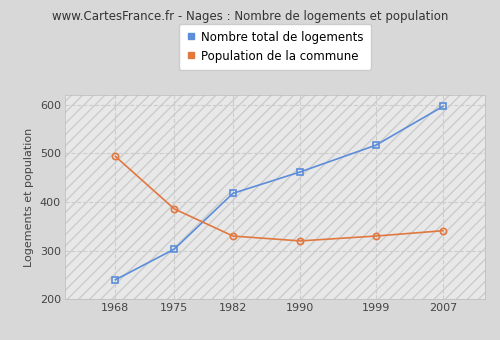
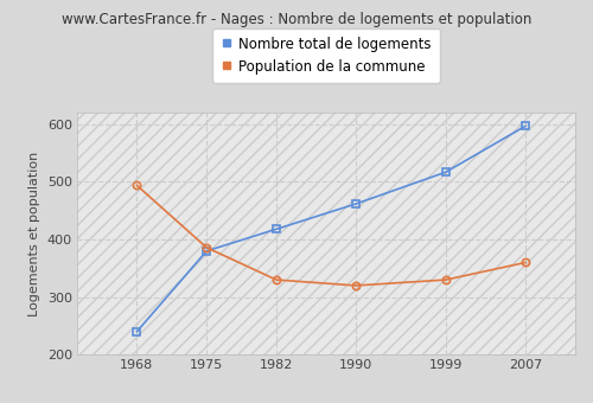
Nombre total de logements/1975: 303 -> 380
Population de la commune/2007: 341 -> 360
